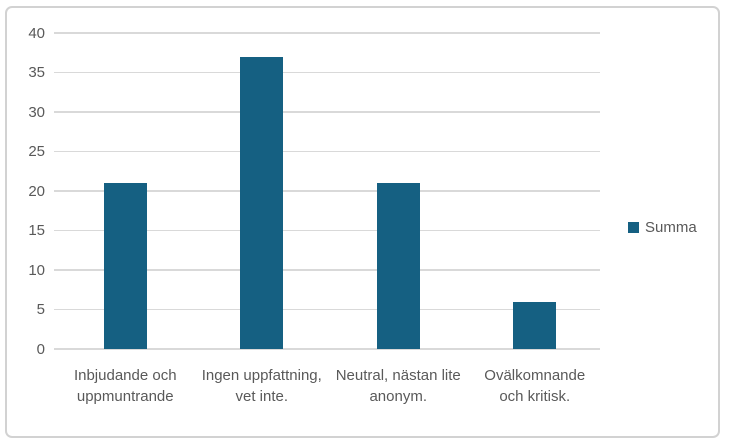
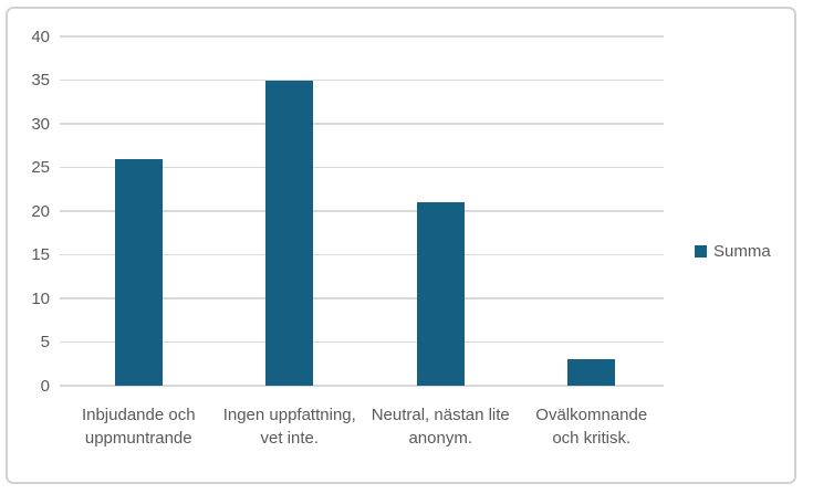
Inbjudande och uppmuntrande: 21 -> 26
Ingen uppfattning, vet inte.: 37 -> 35
Ovälkomnande och kritisk.: 6 -> 3
